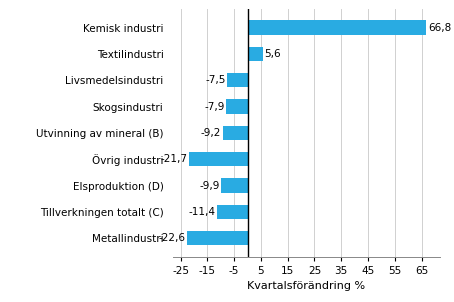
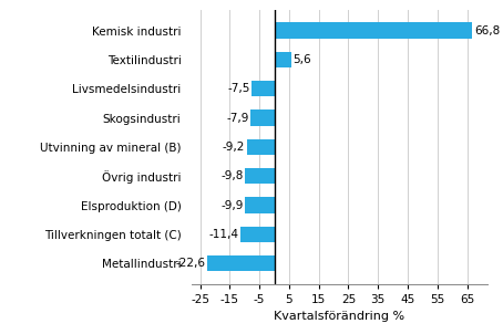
Övrig industri: -21,7 -> -9,8
